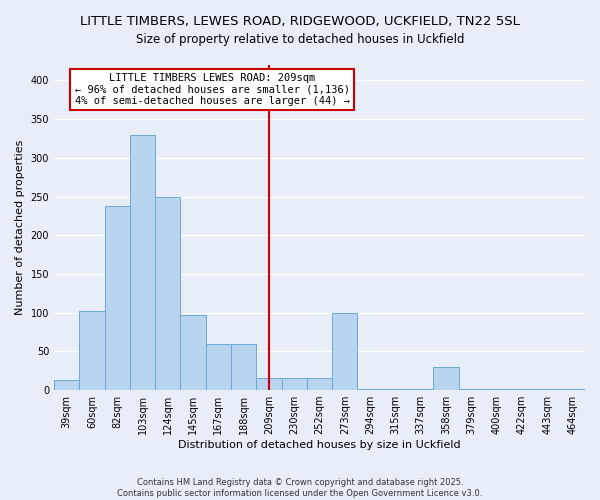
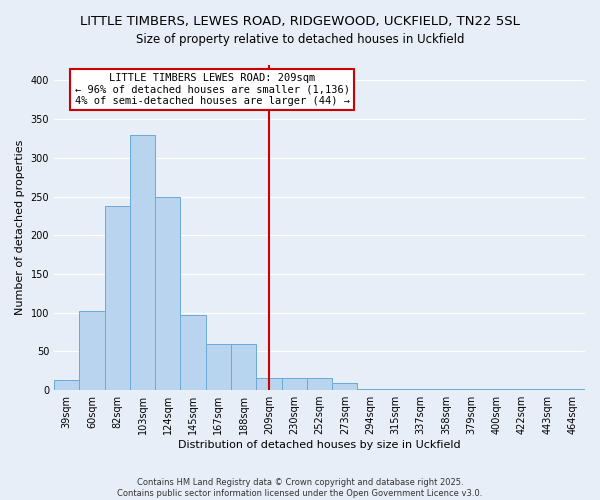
273sqm: 100 -> 9
358sqm: 30 -> 1
